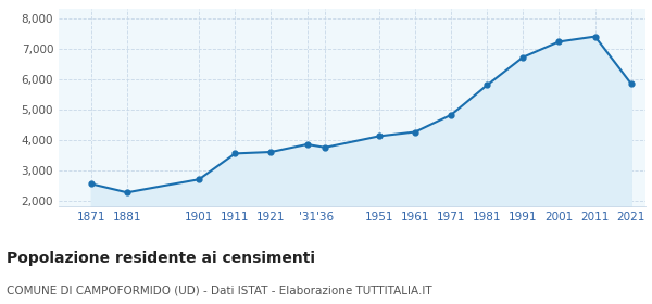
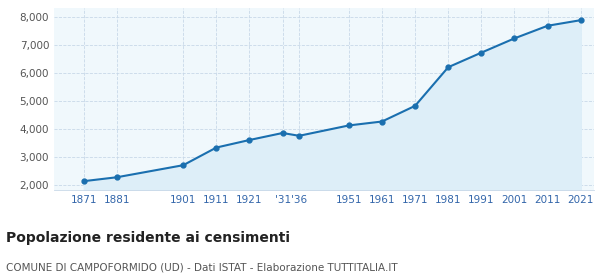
1871: 2,550 -> 2,130
1911: 3,550 -> 3,330
1981: 5,800 -> 6,200
2011: 7,400 -> 7,680
2021: 5,850 -> 7,880
